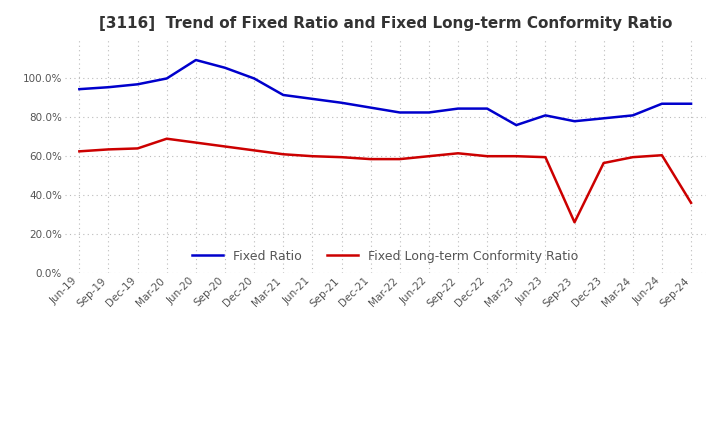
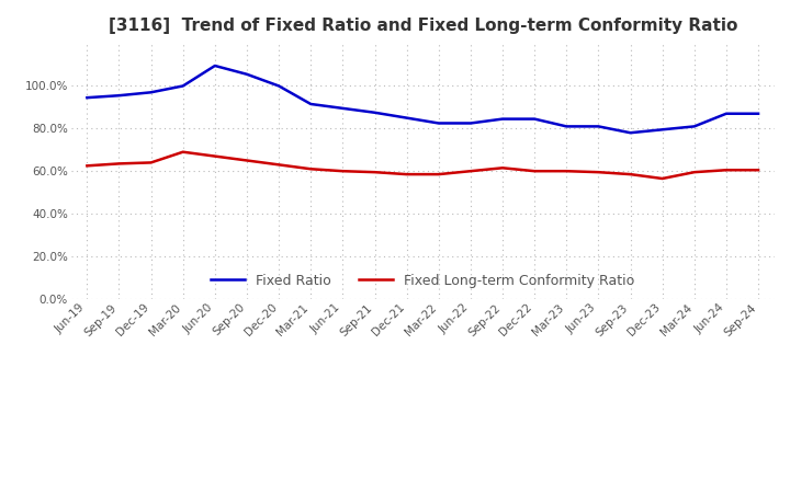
Fixed Ratio/Mar-23: 76% -> 81%
Fixed Long-term Conformity Ratio/Sep-23: 26% -> 58%
Fixed Long-term Conformity Ratio/Sep-24: 36% -> 60%
